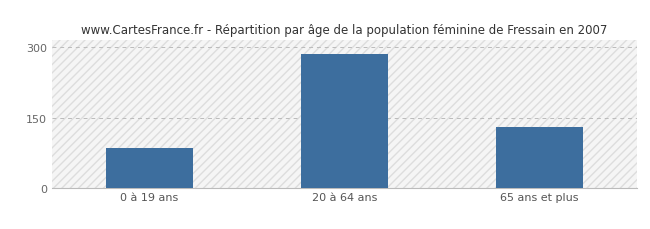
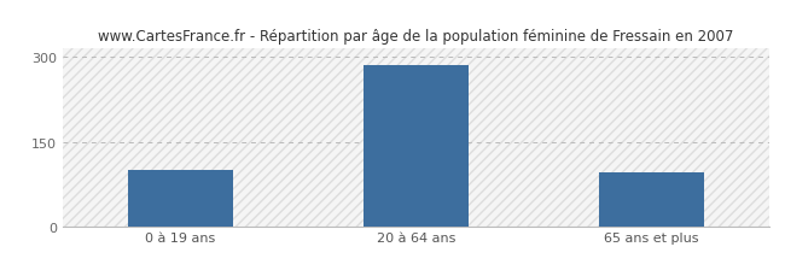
0 à 19 ans: 85 -> 100
65 ans et plus: 130 -> 96
